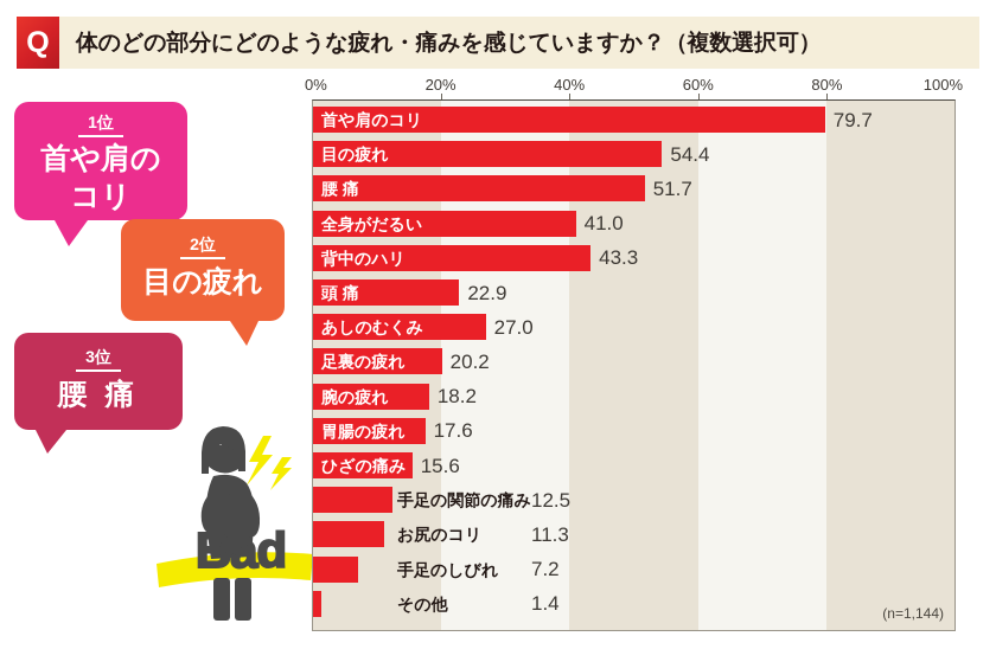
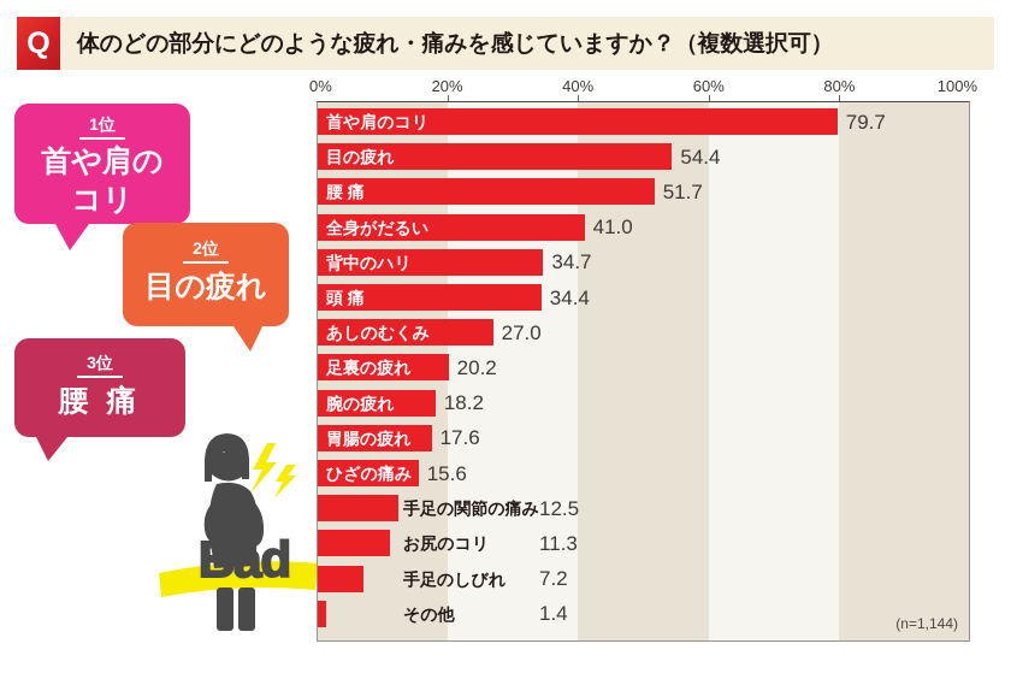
背中のハリ: 43.3 -> 34.7
頭 痛: 22.9 -> 34.4
